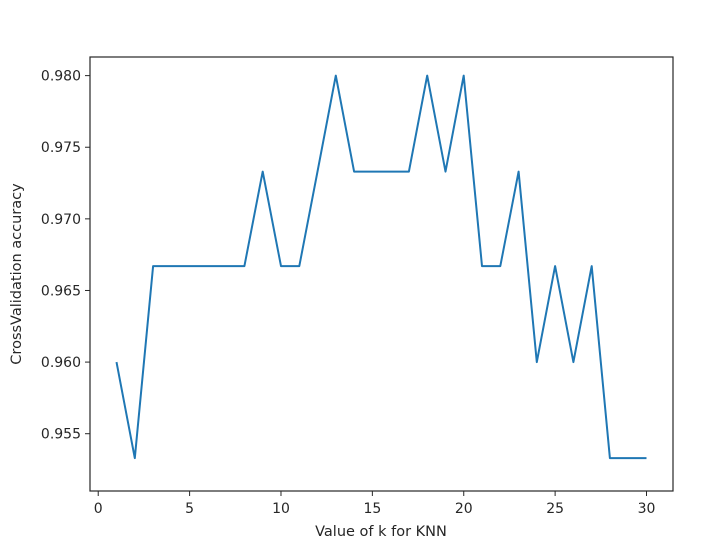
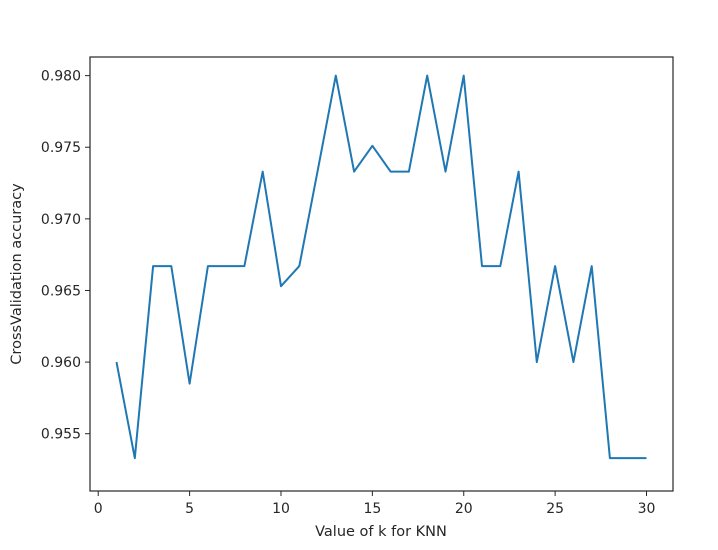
5: 0.9667 -> 0.9585
10: 0.9667 -> 0.9653
15: 0.9733 -> 0.9751
